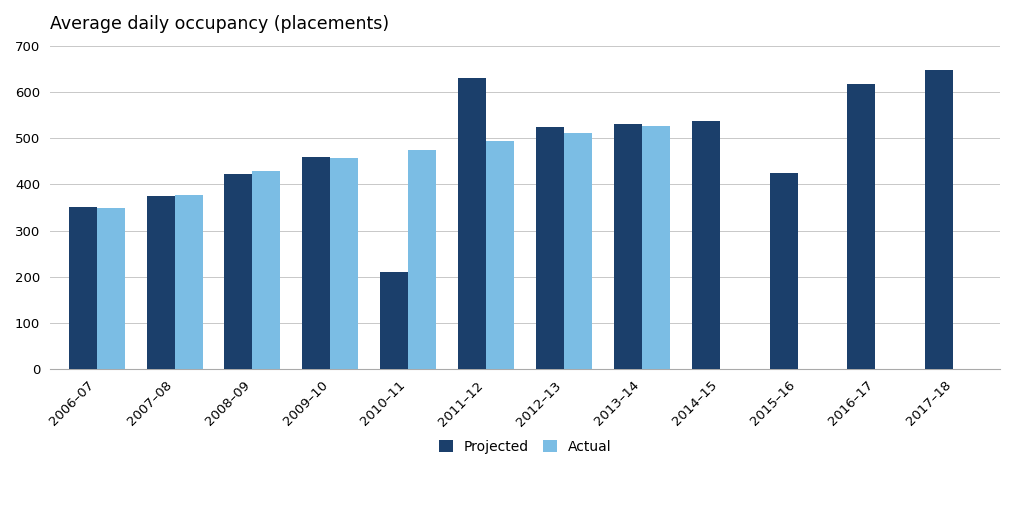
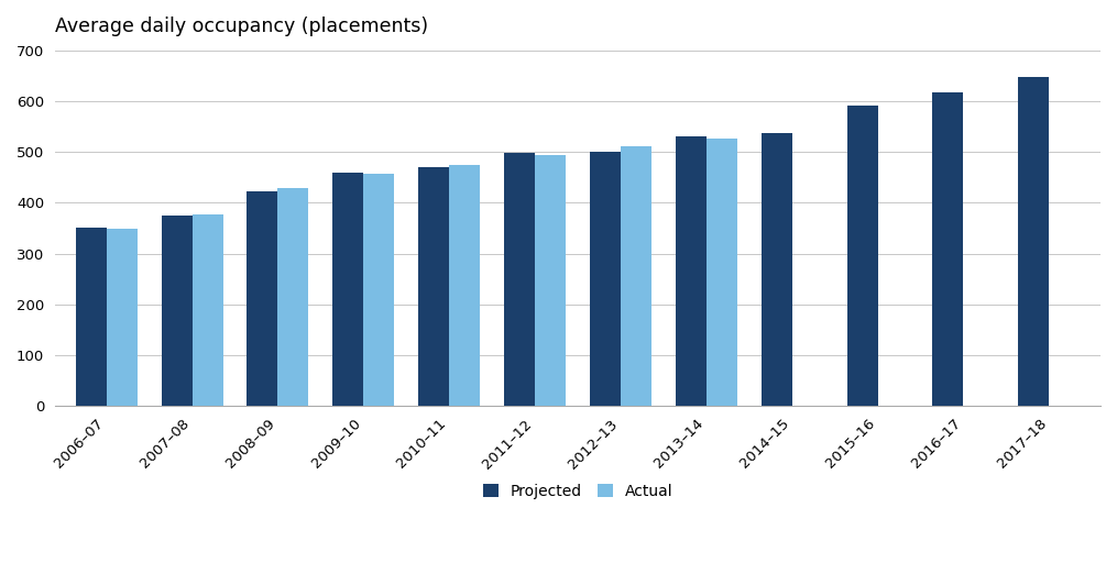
Projected/2010–11: 210 -> 470
Projected/2011–12: 630 -> 498
Projected/2012–13: 525 -> 500
Projected/2015–16: 425 -> 590
